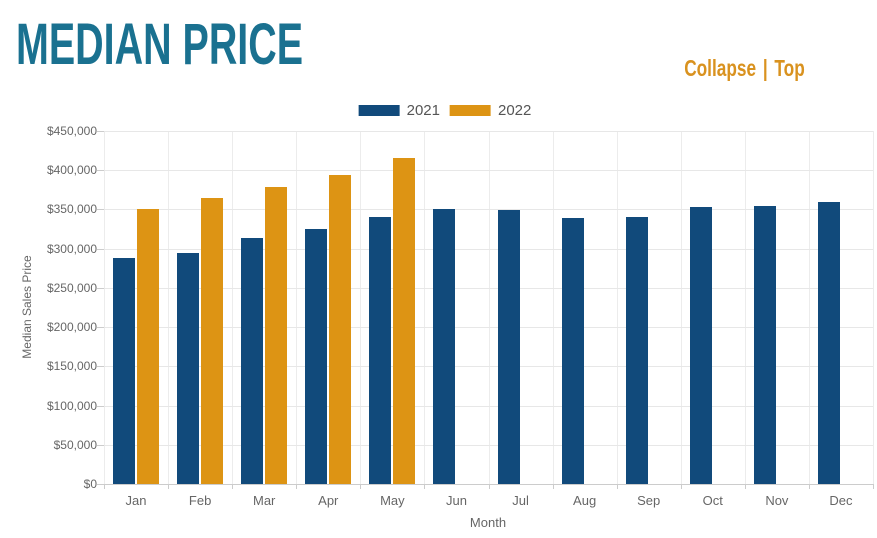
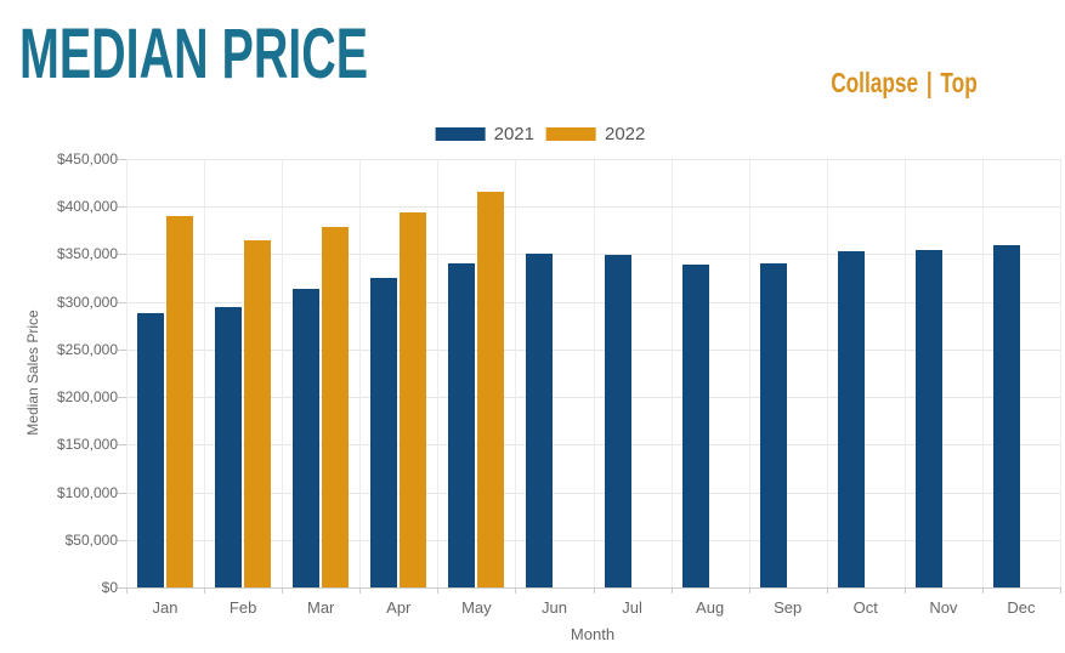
2022/Jan: $350000 -> $390000
